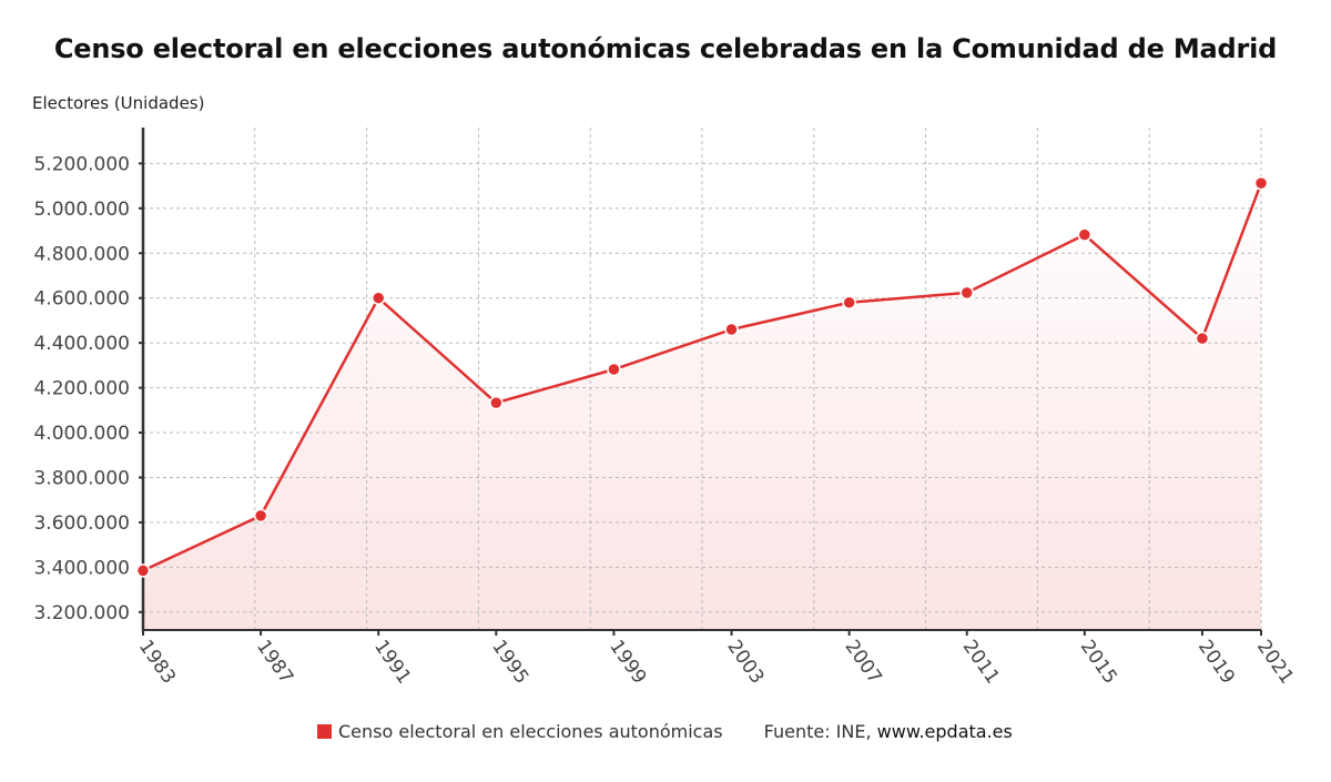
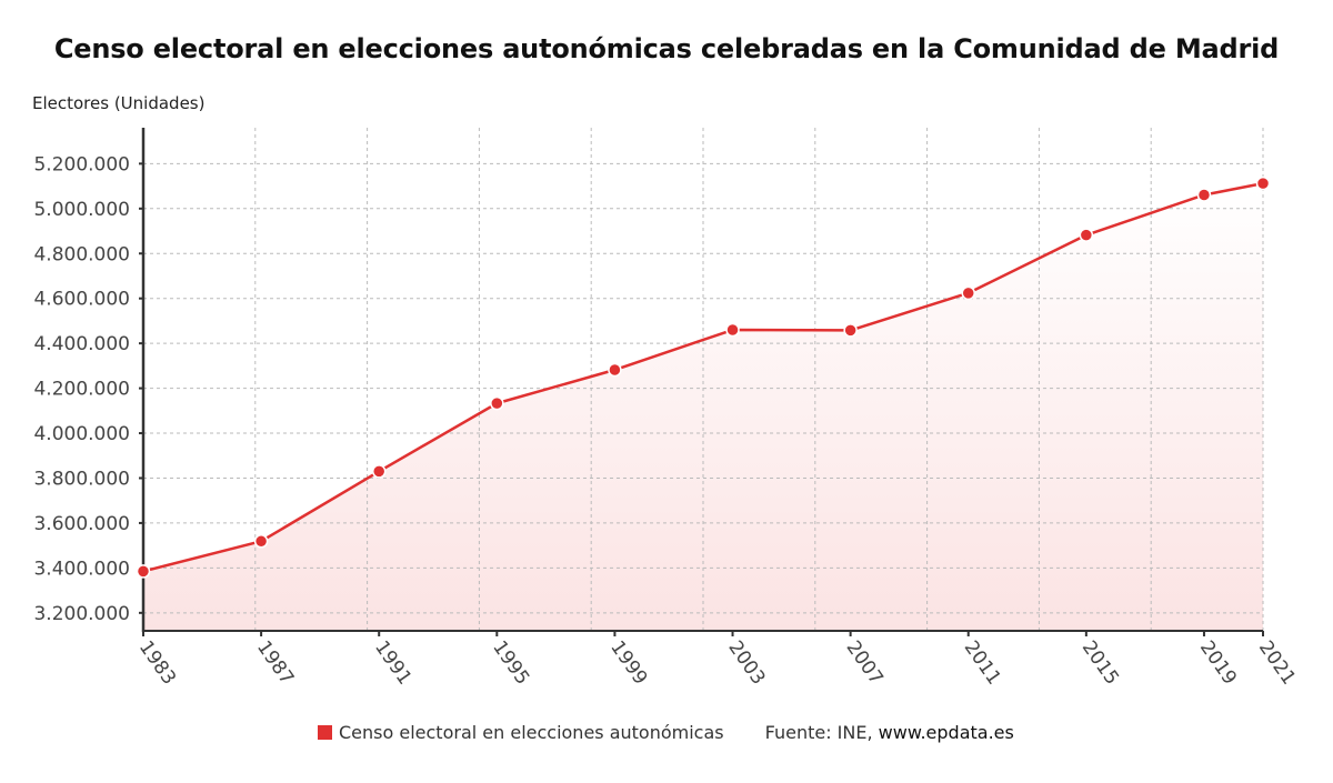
1987: 3630000 -> 3520000
1991: 4600000 -> 3830000
2007: 4580000 -> 4460000
2019: 4420000 -> 5060000
